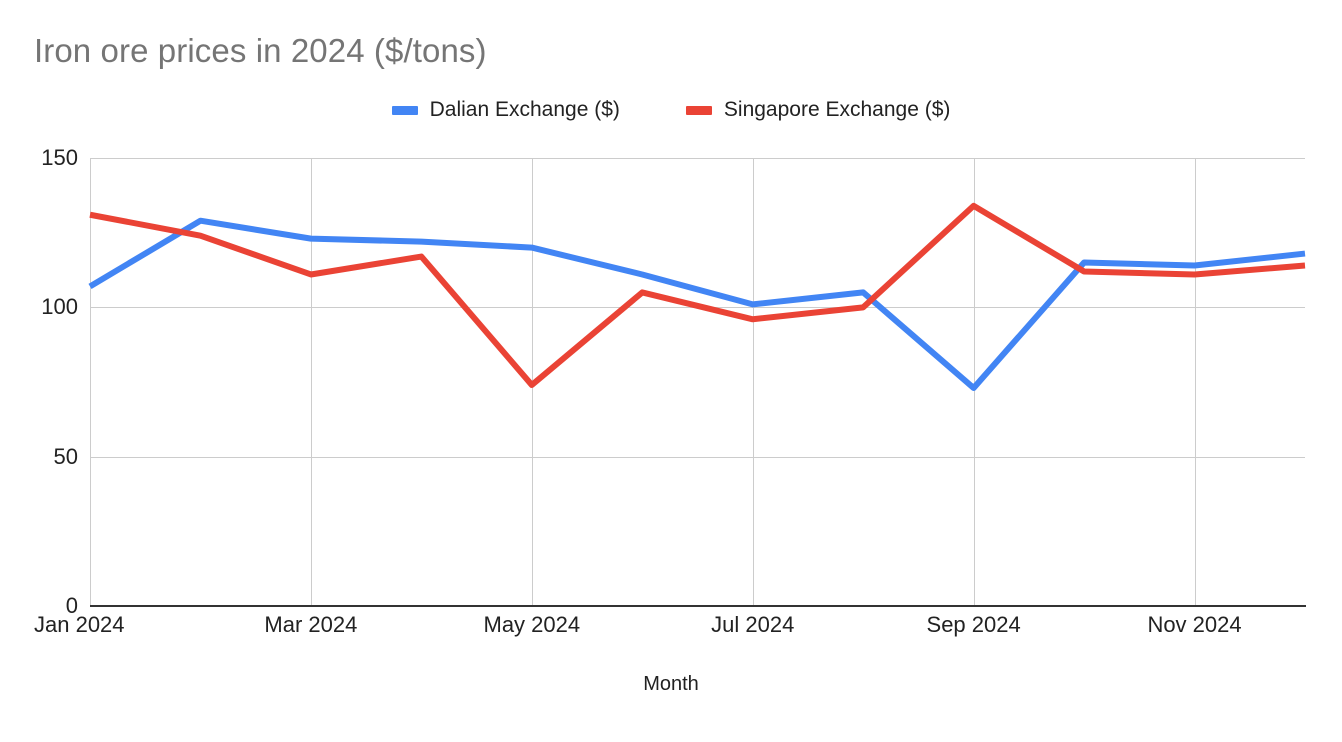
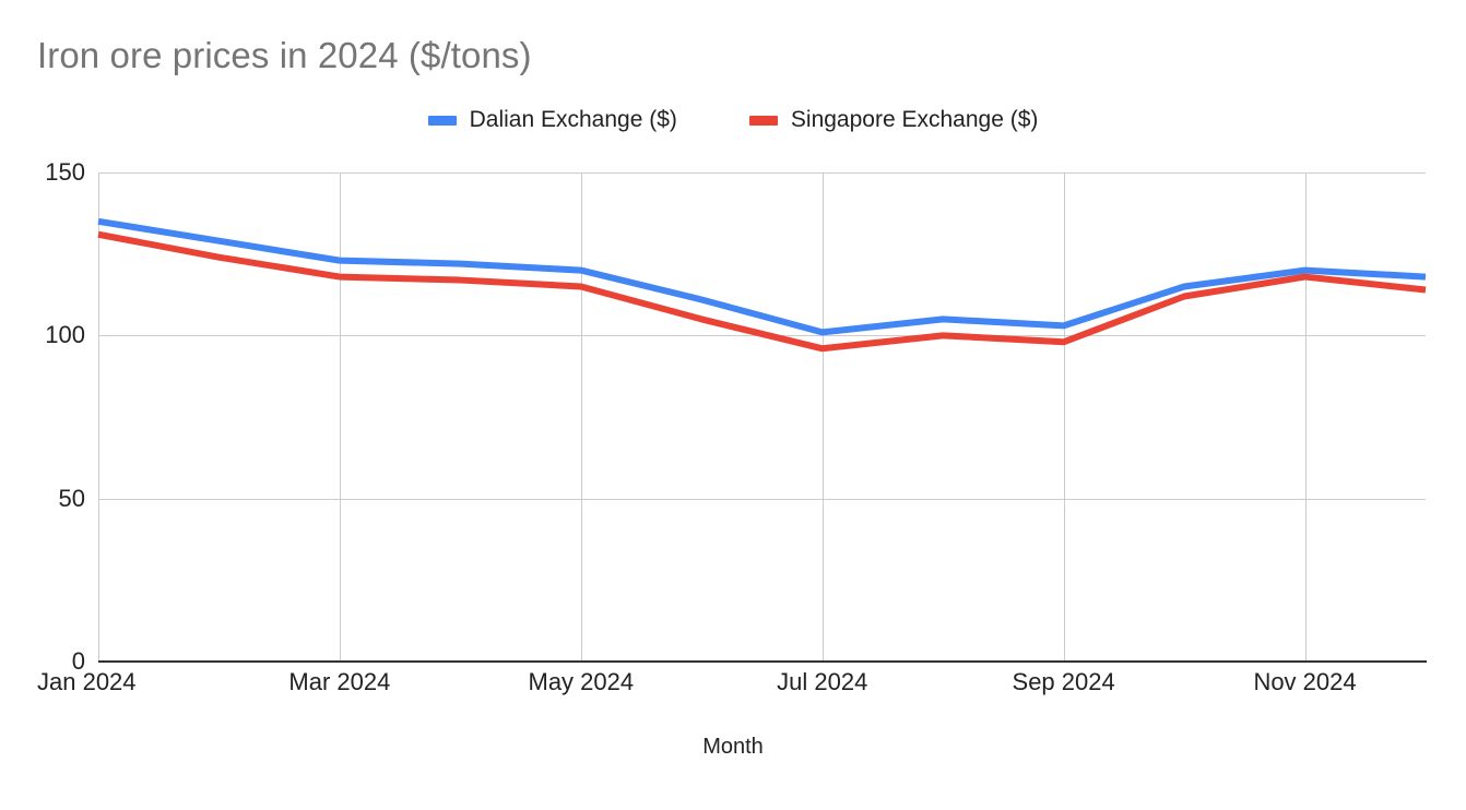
Dalian Exchange ($)/Jan 2024: 107 -> 135
Singapore Exchange ($)/Mar 2024: 111 -> 118
Singapore Exchange ($)/May 2024: 74 -> 115
Dalian Exchange ($)/Sep 2024: 73 -> 103
Singapore Exchange ($)/Sep 2024: 134 -> 98
Dalian Exchange ($)/Nov 2024: 114 -> 120
Singapore Exchange ($)/Nov 2024: 111 -> 118
